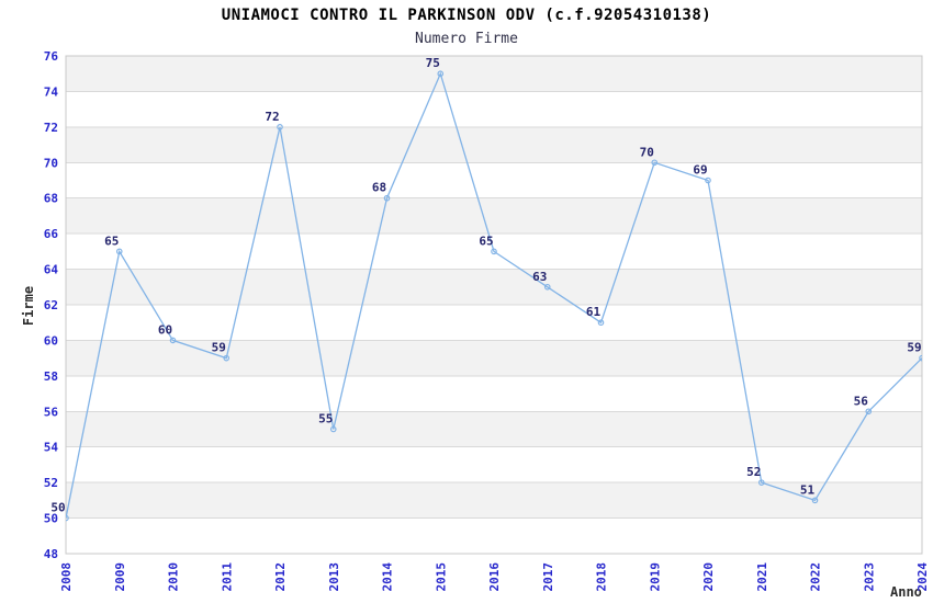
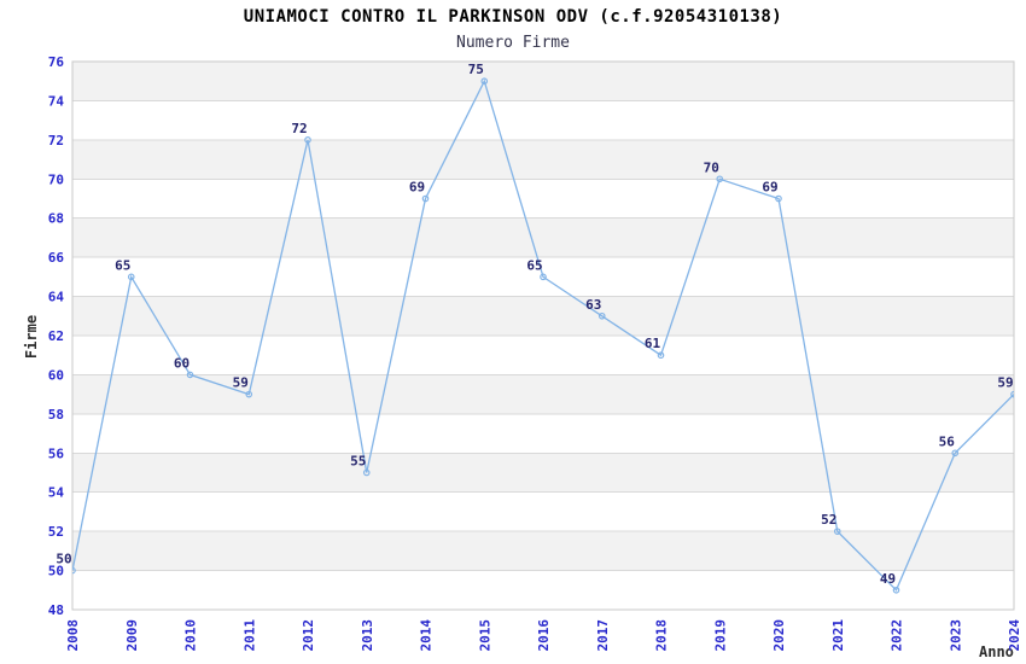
2014: 68 -> 69
2022: 51 -> 49
